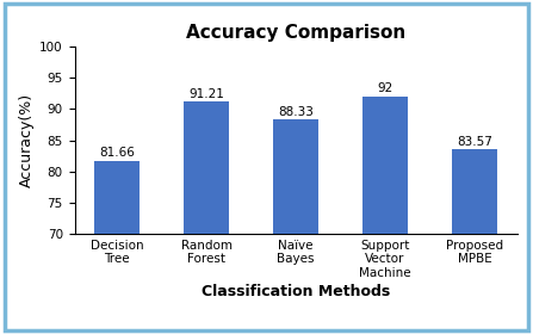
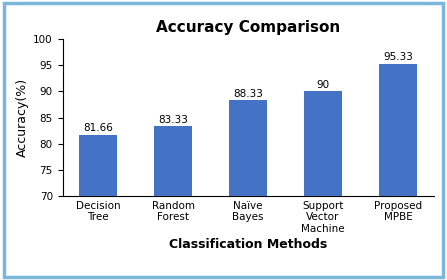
Random Forest: 91.21 -> 83.33
Support Vector Machine: 92 -> 90
Proposed MPBE: 83.57 -> 95.33
